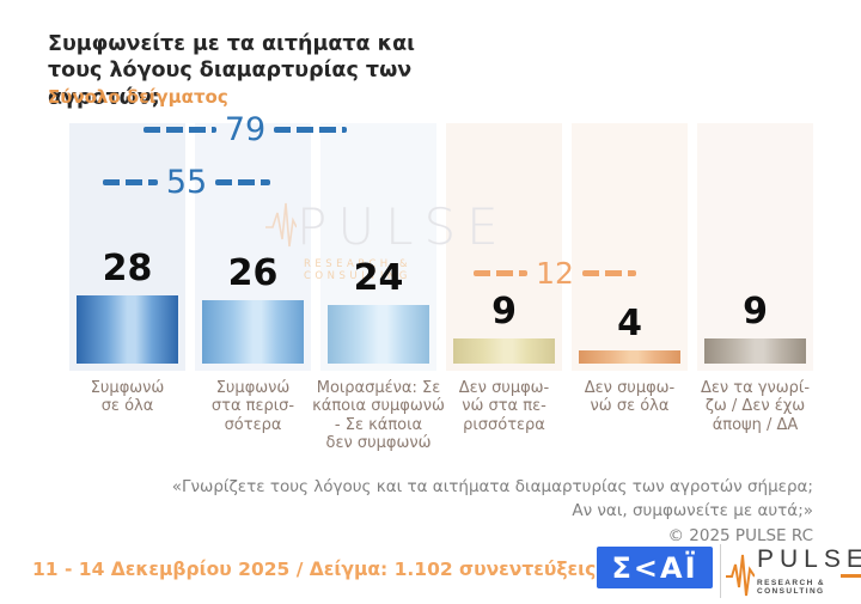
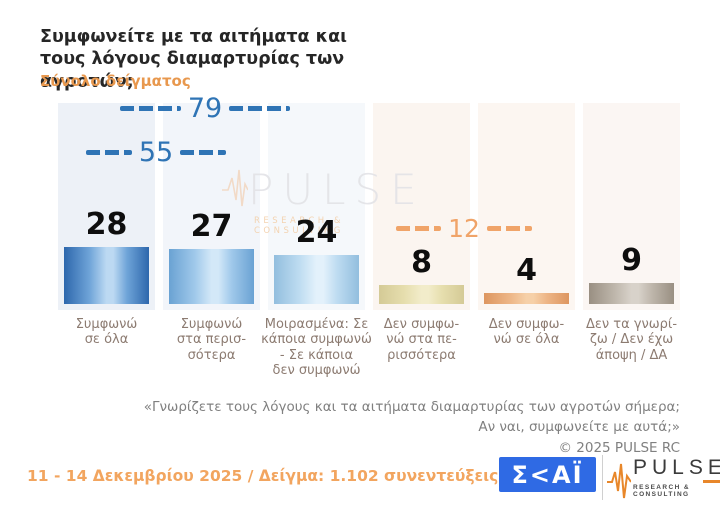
Συμφωνώ στα περισ- σότερα: 26 -> 27
Δεν συμφω- νώ στα πε- ρισσότερα: 9 -> 8
